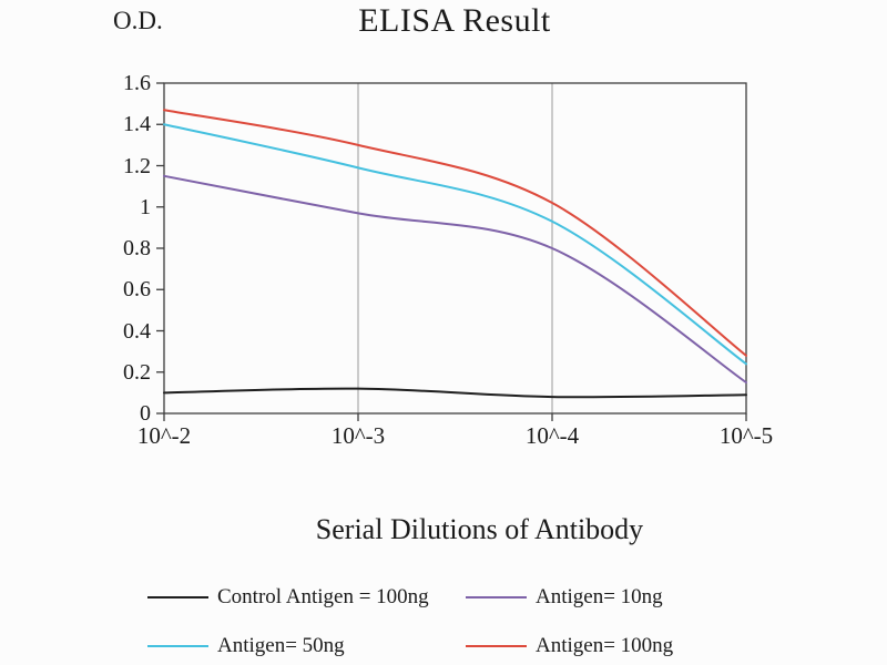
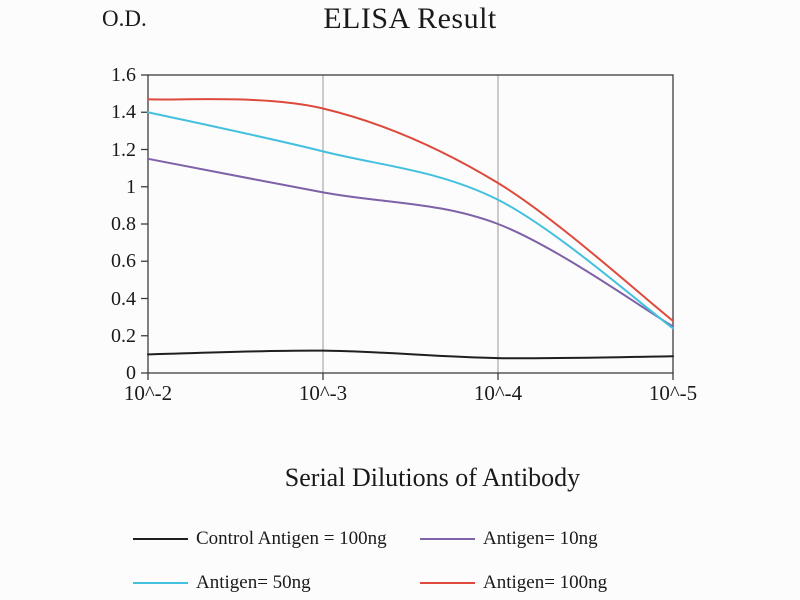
Antigen= 100ng/10^-3: 1.30 -> 1.42
Antigen= 10ng/10^-5: 0.15 -> 0.25
